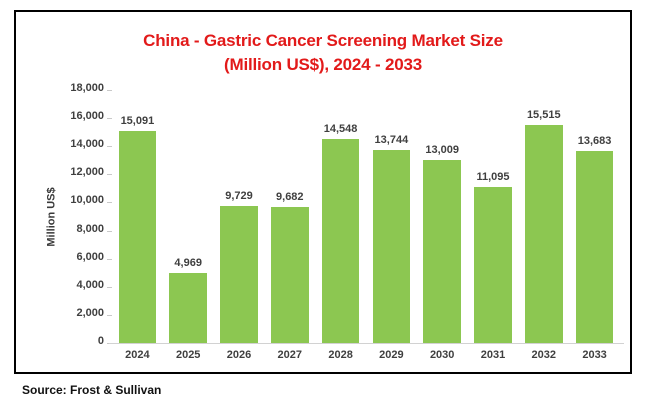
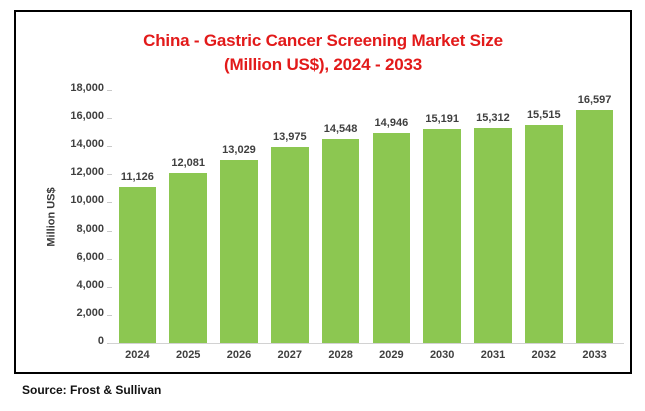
2024: 15,091 -> 11,126
2025: 4,969 -> 12,081
2026: 9,729 -> 13,029
2027: 9,682 -> 13,975
2029: 13,744 -> 14,946
2030: 13,009 -> 15,191
2031: 11,095 -> 15,312
2033: 13,683 -> 16,597
